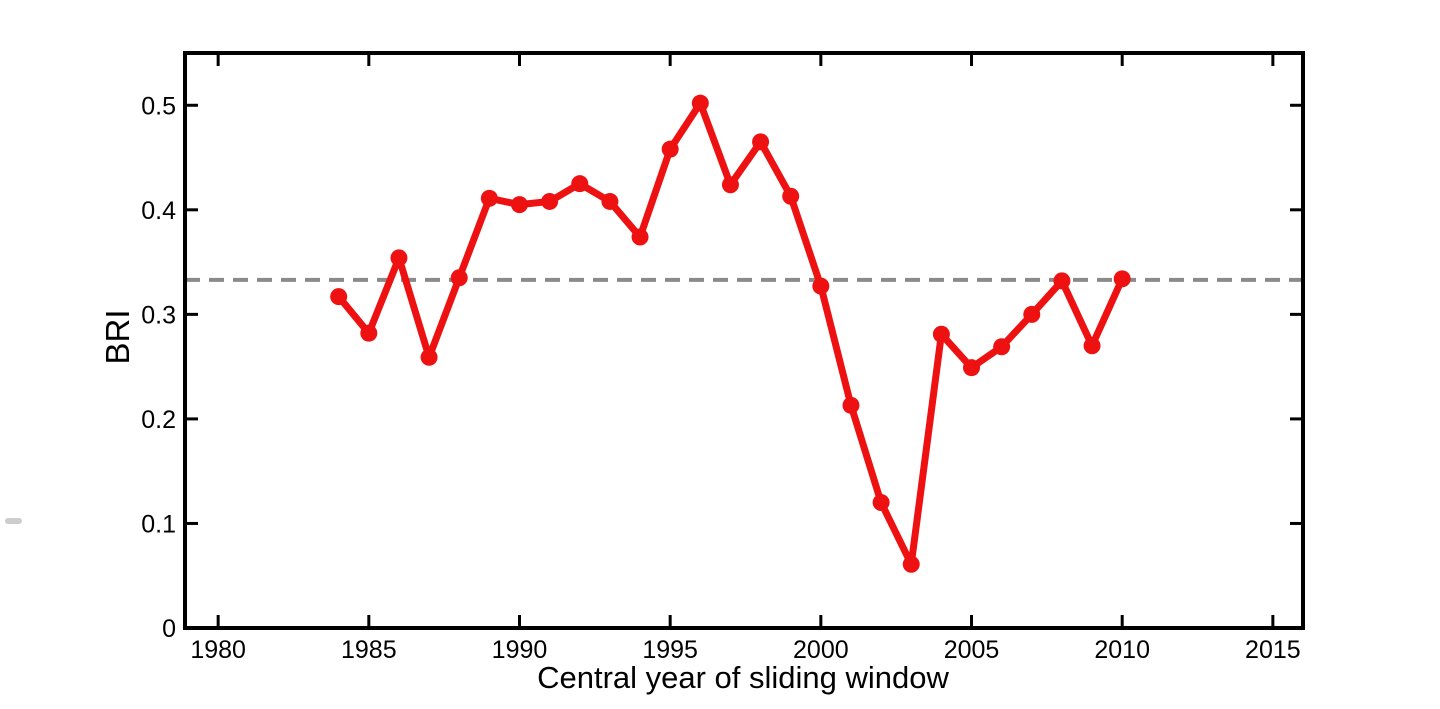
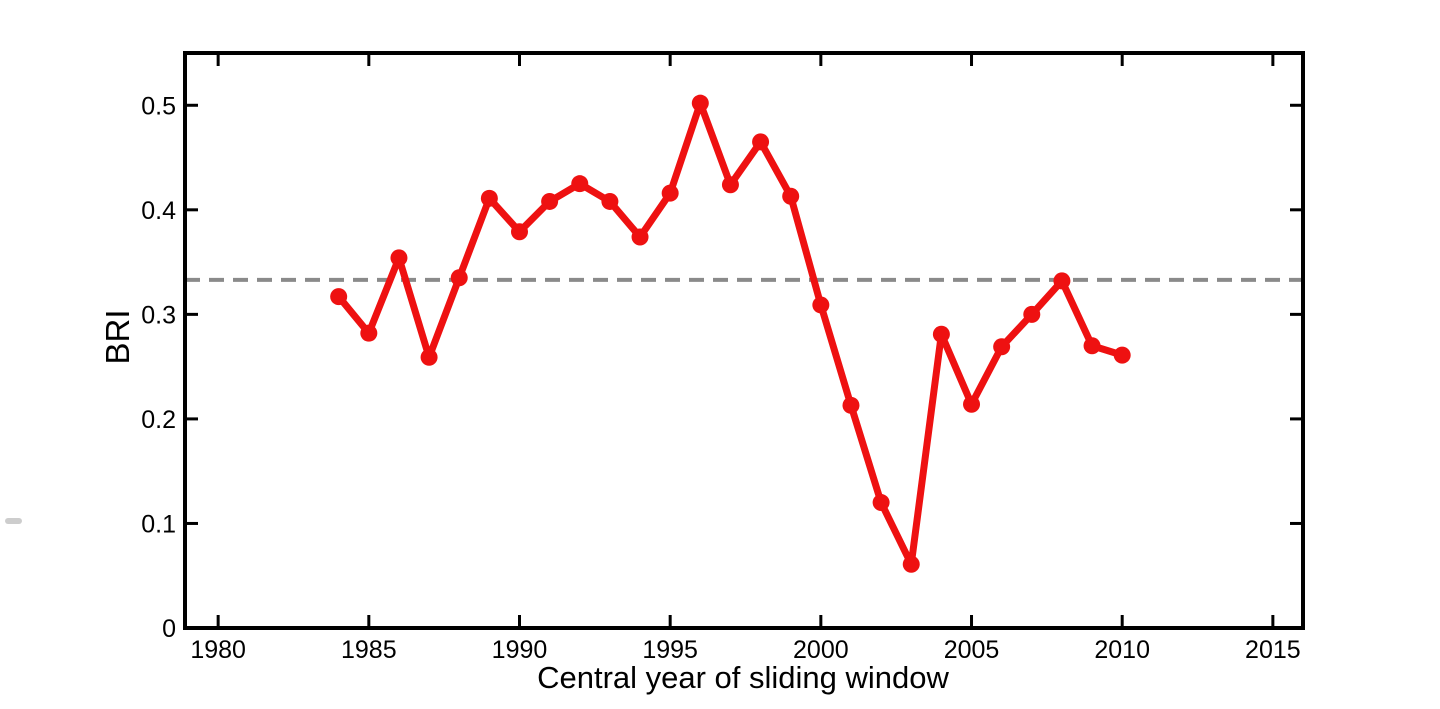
1990: 0.405 -> 0.379
1995: 0.458 -> 0.416
2000: 0.327 -> 0.309
2005: 0.249 -> 0.214
2010: 0.334 -> 0.261
